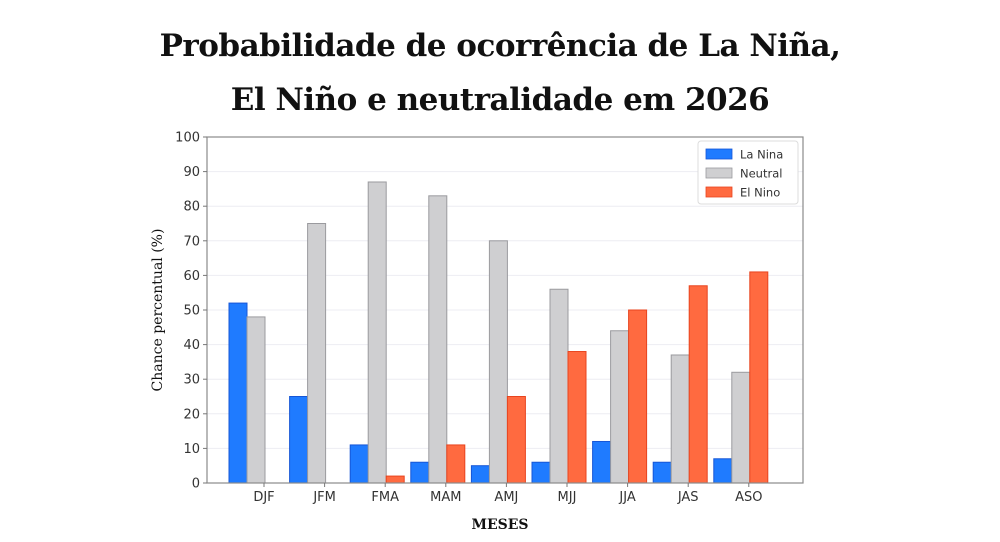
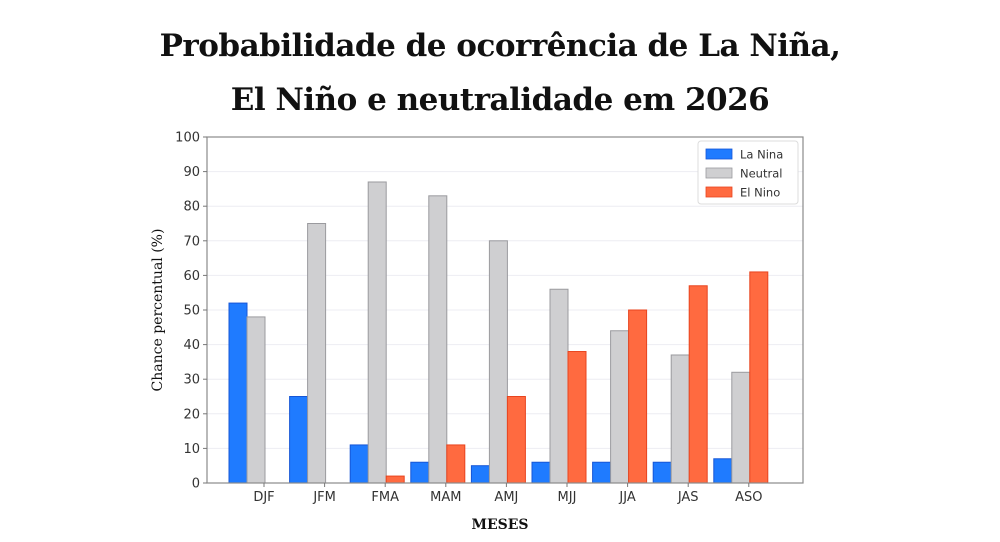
La Nina/JJA: 12 -> 6
